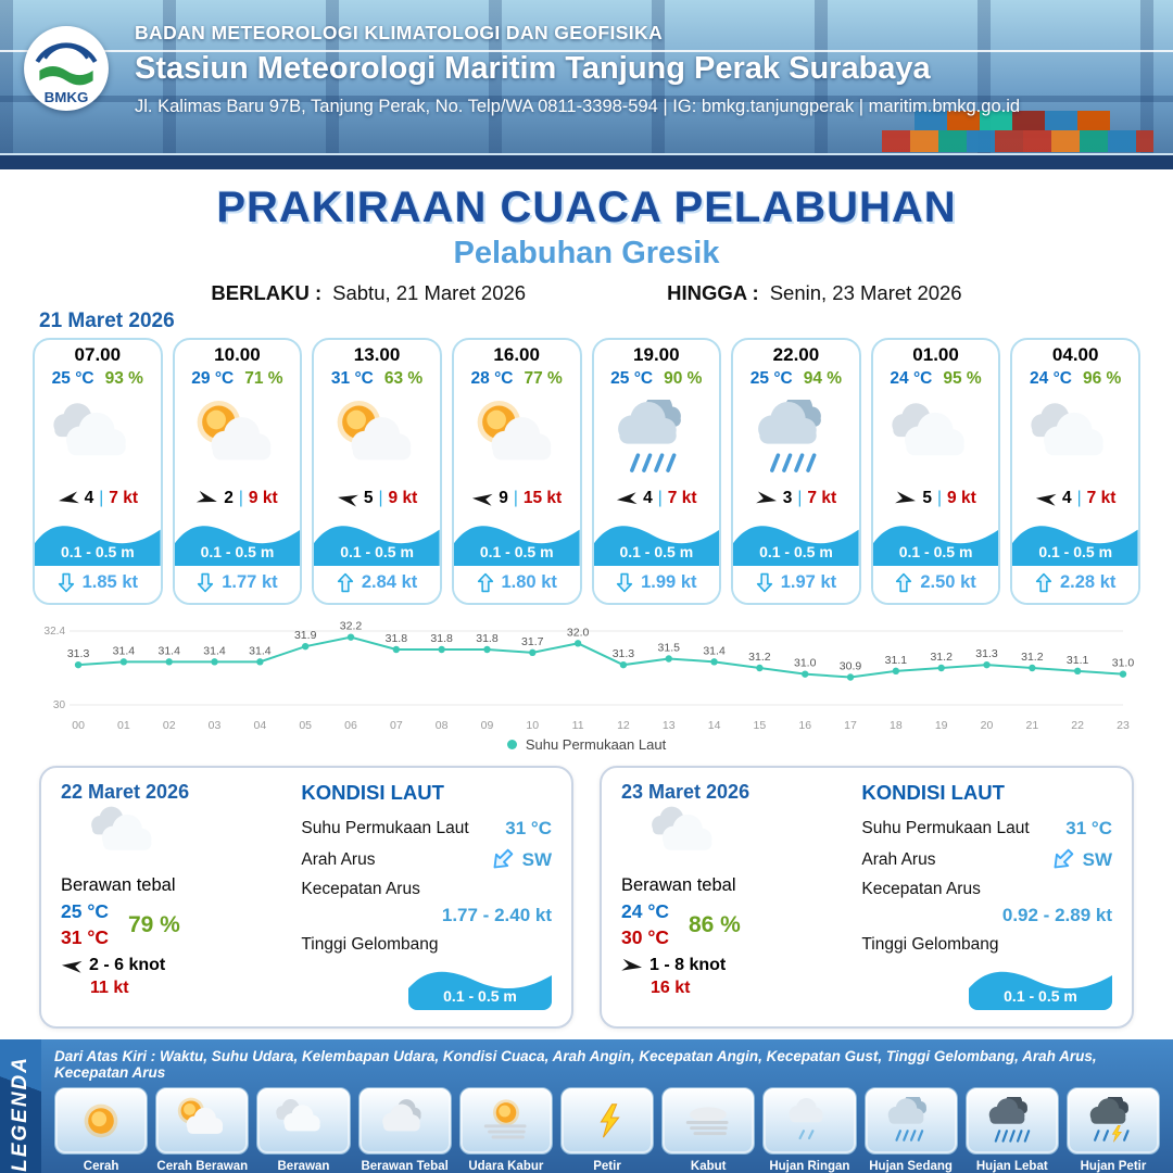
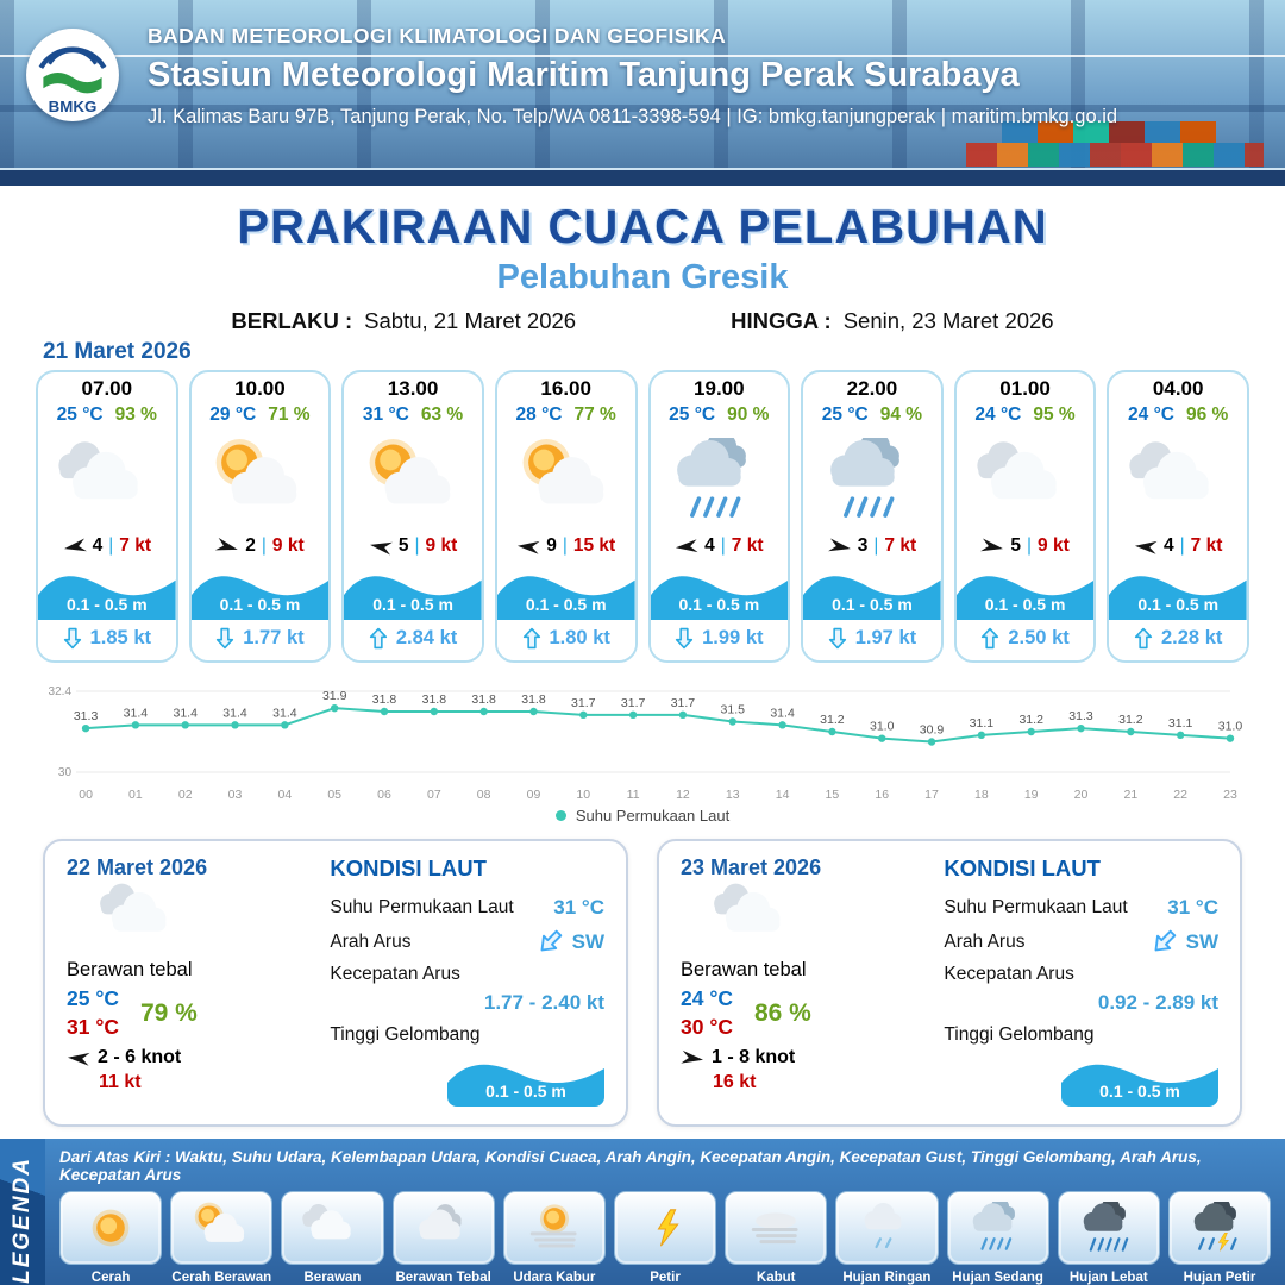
06: 32.2 -> 31.8
11: 32.0 -> 31.7
12: 31.3 -> 31.7
